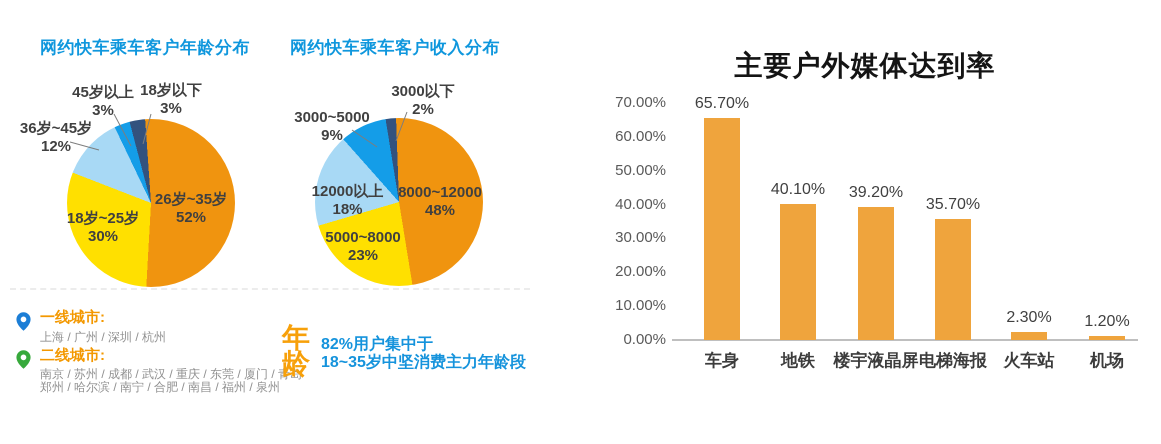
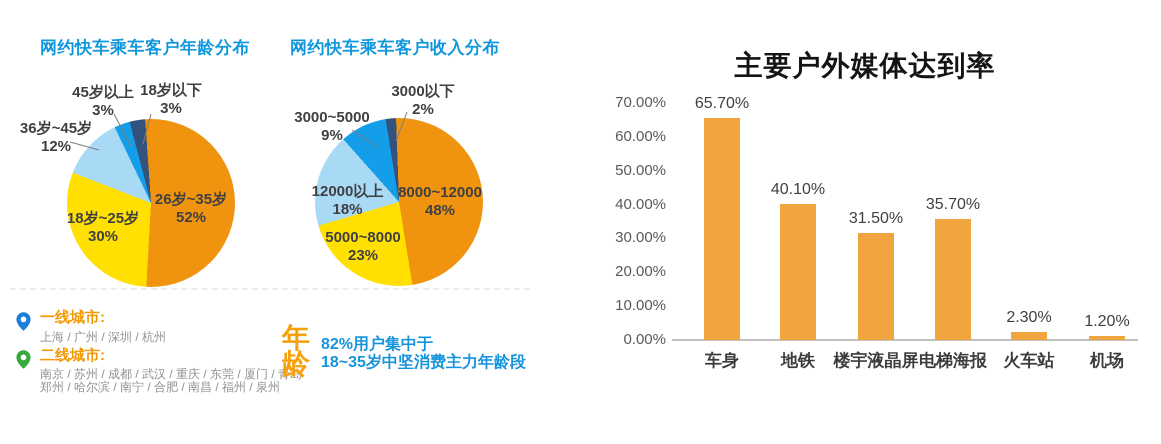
主要户外媒体达到率/楼宇液晶屏: 39.20% -> 31.50%
